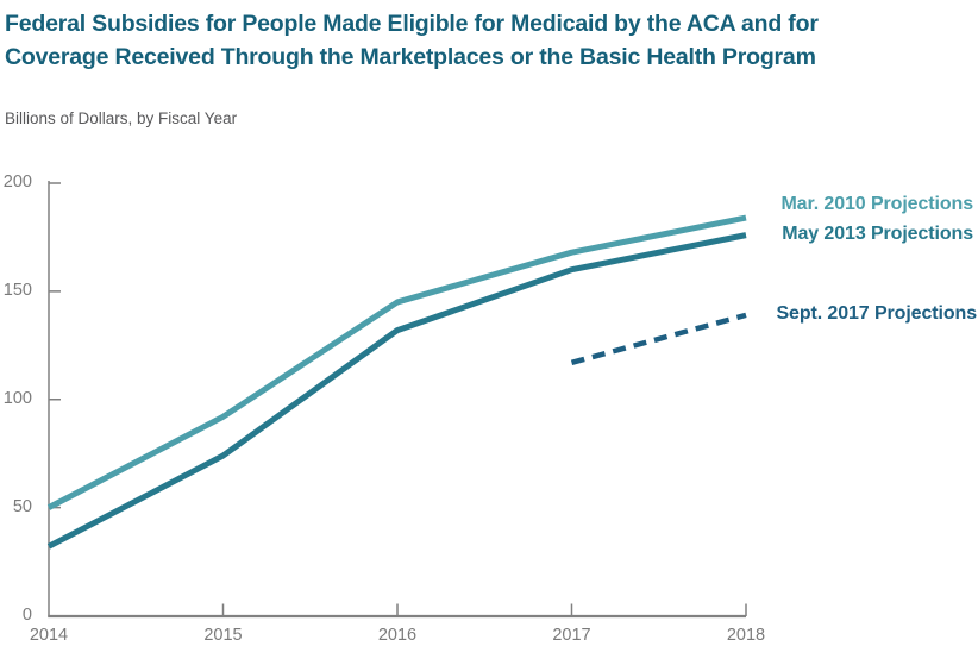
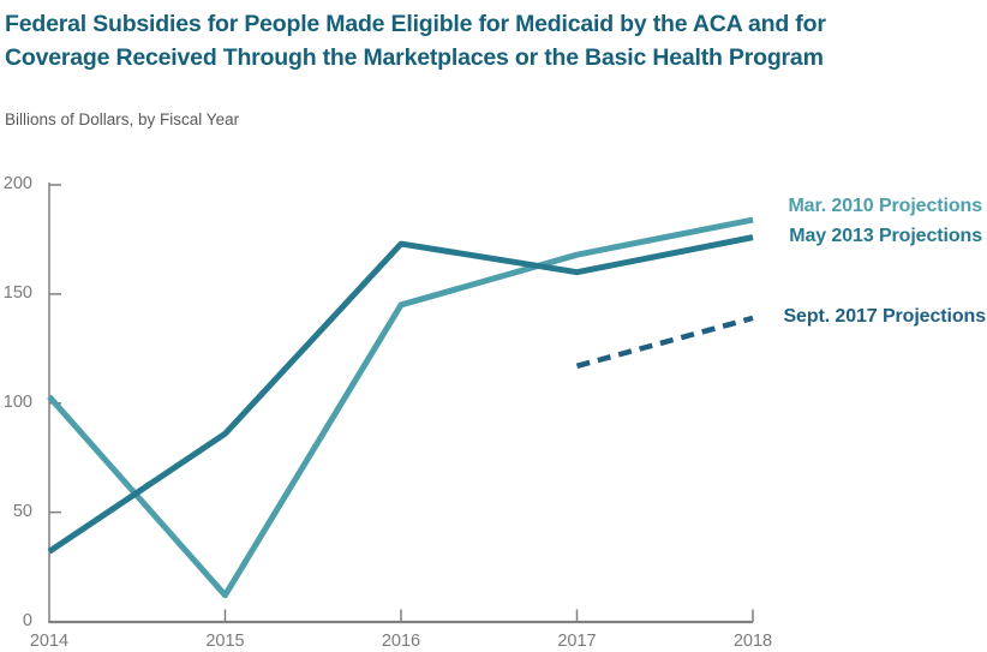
Mar. 2010 Projections/2014: 50 -> 103
Mar. 2010 Projections/2015: 92 -> 12
May 2013 Projections/2015: 74 -> 86
May 2013 Projections/2016: 132 -> 173
